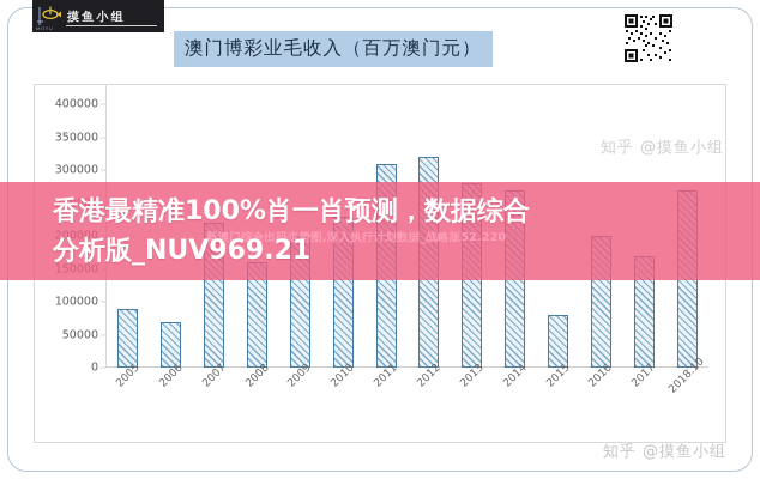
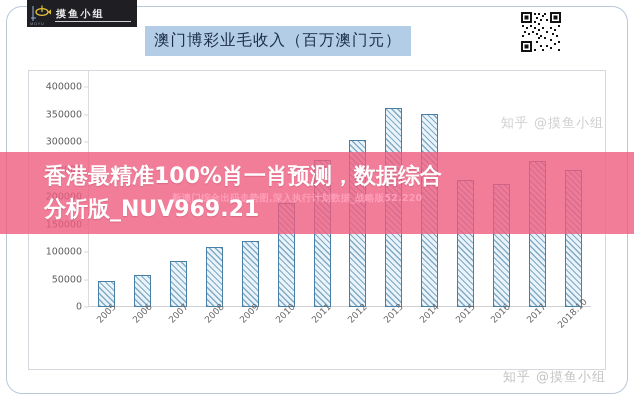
2005: 90000 -> 50000
2006: 70000 -> 60000
2007: 220000 -> 80000
2008: 160000 -> 110000
2009: 200000 -> 120000
2010: 230000 -> 190000
2011: 310000 -> 270000
2012: 320000 -> 300000
2013: 280000 -> 360000
2014: 270000 -> 350000
2015: 80000 -> 230000
2016: 200000 -> 220000
2017: 170000 -> 270000
2018.10: 270000 -> 250000
